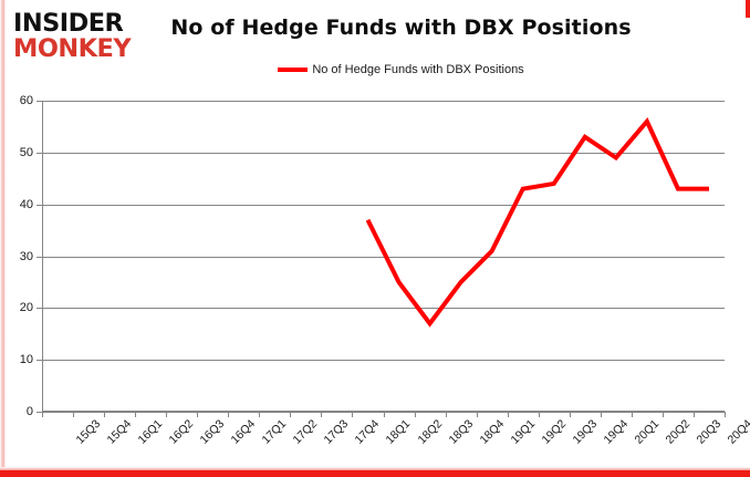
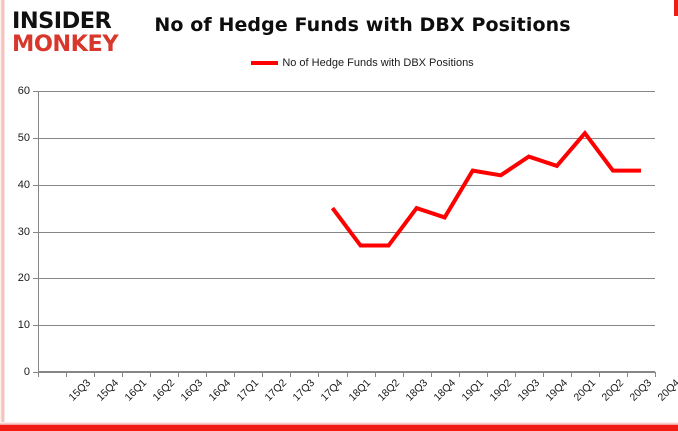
18Q1: 37 -> 35
18Q2: 25 -> 27
18Q3: 17 -> 27
18Q4: 25 -> 35
19Q1: 31 -> 33
19Q3: 44 -> 42
19Q4: 53 -> 46
20Q1: 49 -> 44
20Q2: 56 -> 51
